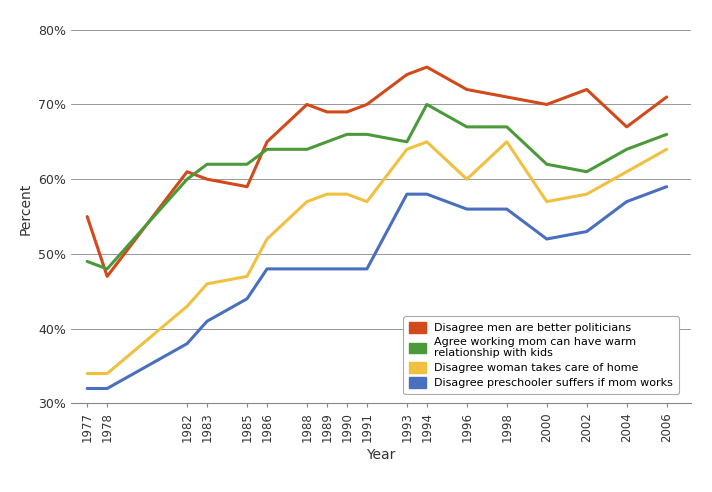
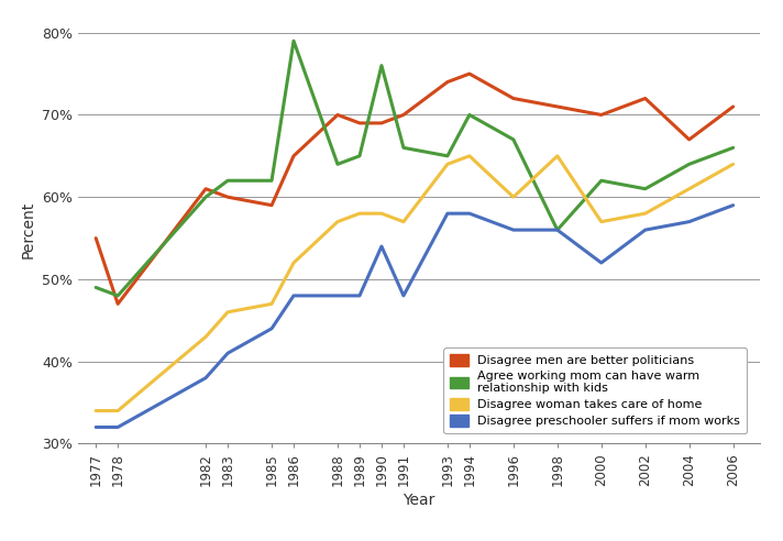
Agree working mom can have warm relationship with kids/1986: 64% -> 79%
Agree working mom can have warm relationship with kids/1990: 66% -> 76%
Disagree preschooler suffers if mom works/1990: 48% -> 54%
Agree working mom can have warm relationship with kids/1998: 67% -> 56%
Disagree preschooler suffers if mom works/2002: 53% -> 56%
